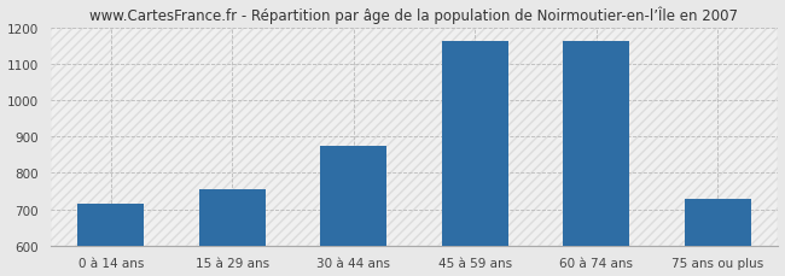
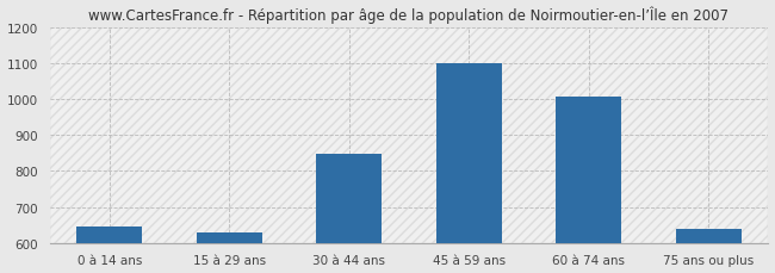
0 à 14 ans: 715 -> 645
15 à 29 ans: 755 -> 630
30 à 44 ans: 875 -> 848
45 à 59 ans: 1165 -> 1100
60 à 74 ans: 1165 -> 1008
75 ans ou plus: 730 -> 638
